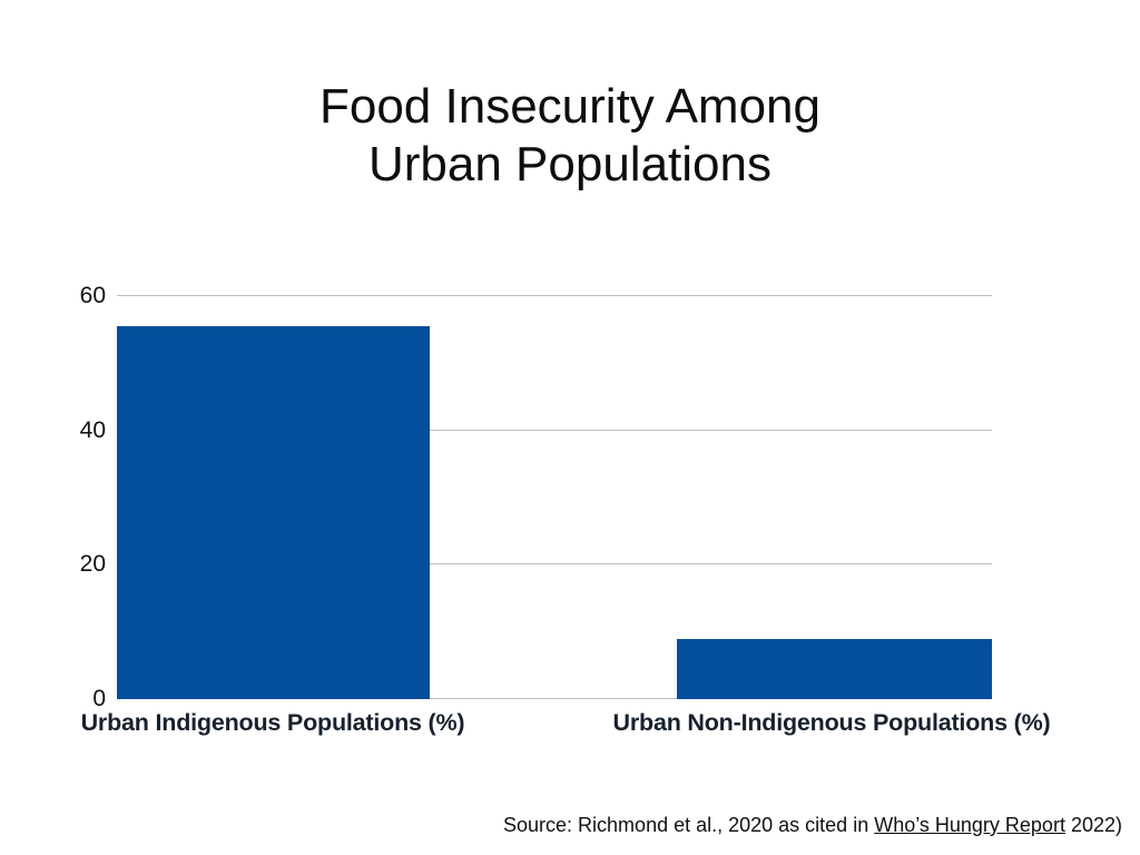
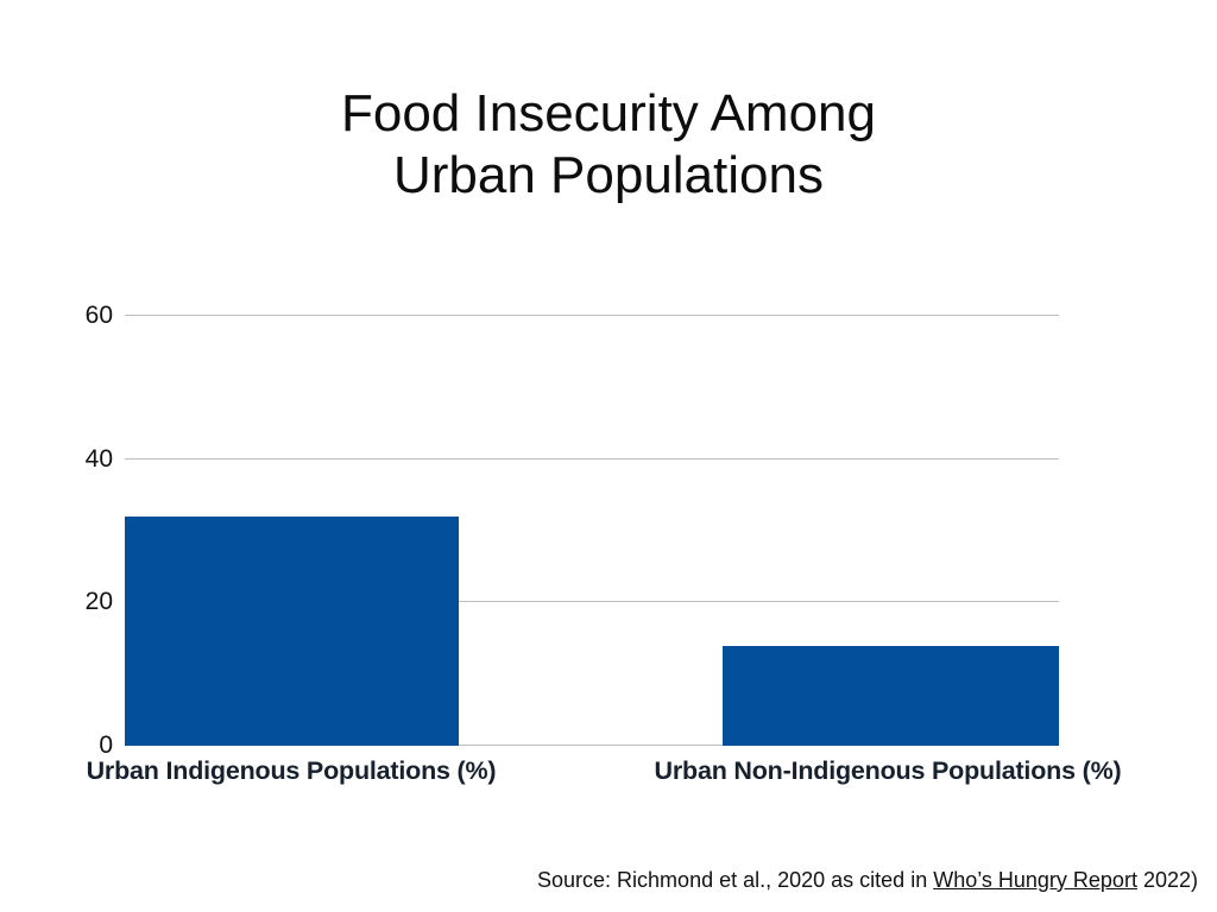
Urban Indigenous Populations (%): 56 -> 32
Urban Non-Indigenous Populations (%): 9 -> 14
